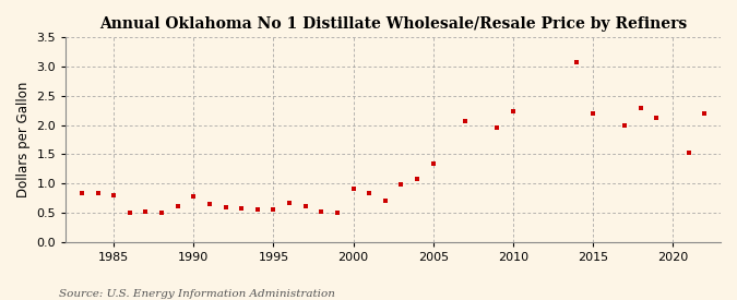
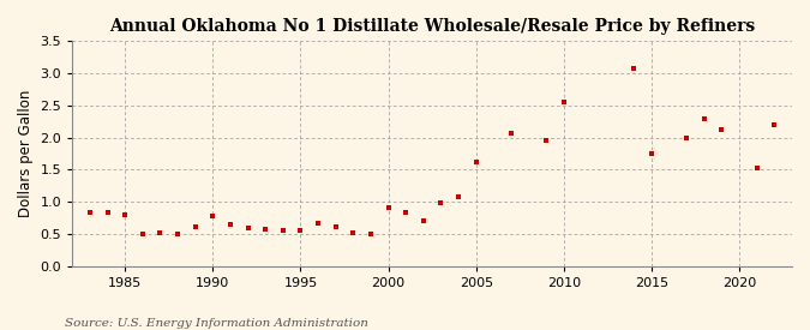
2005: 1.34 -> 1.62
2010: 2.24 -> 2.56
2015: 2.20 -> 1.75
